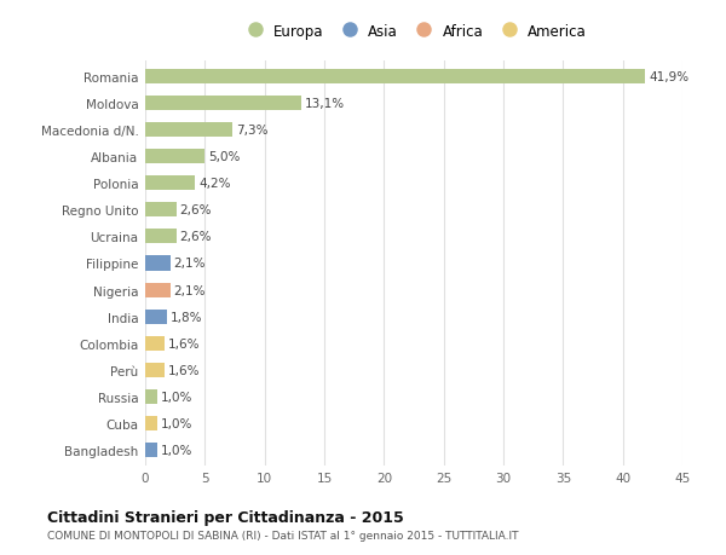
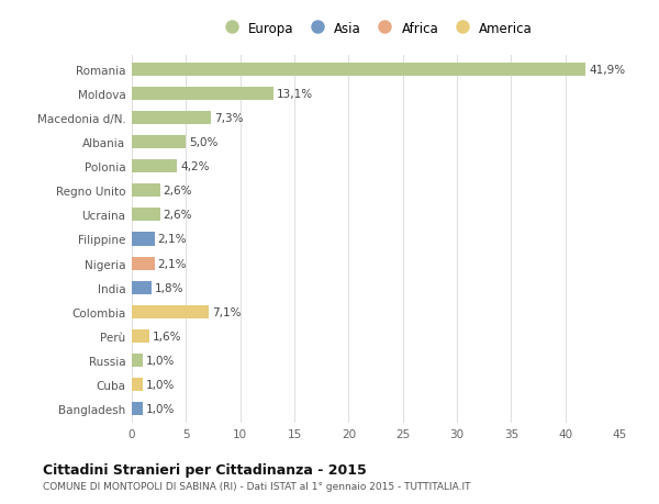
Colombia: 1,6% -> 7,1%
